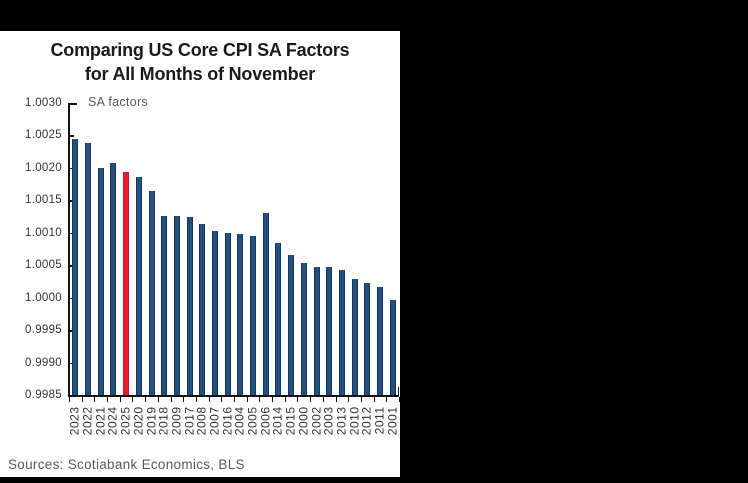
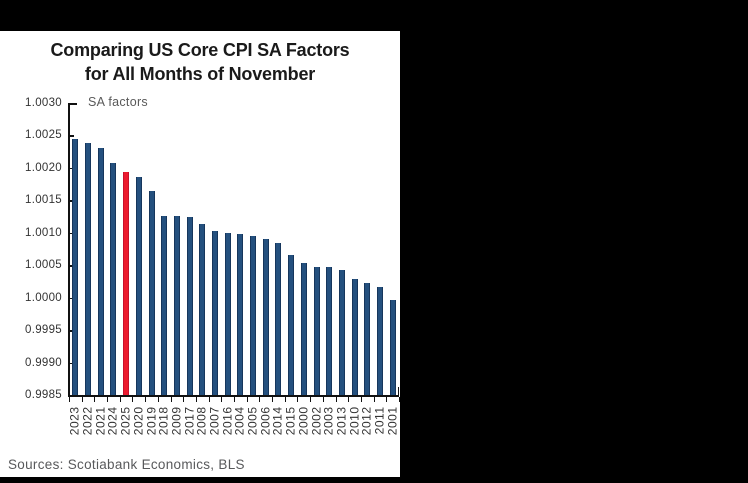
2021: 1.0020 -> 1.0023
2006: 1.0013 -> 1.0009
